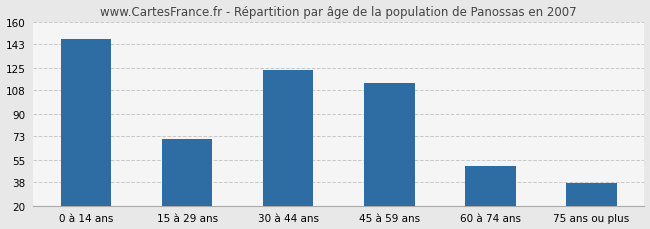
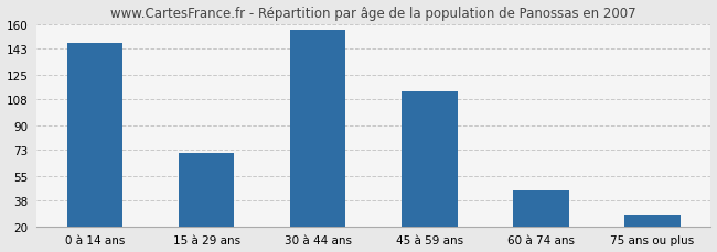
30 à 44 ans: 123 -> 156
60 à 74 ans: 50 -> 45
75 ans ou plus: 37 -> 28
